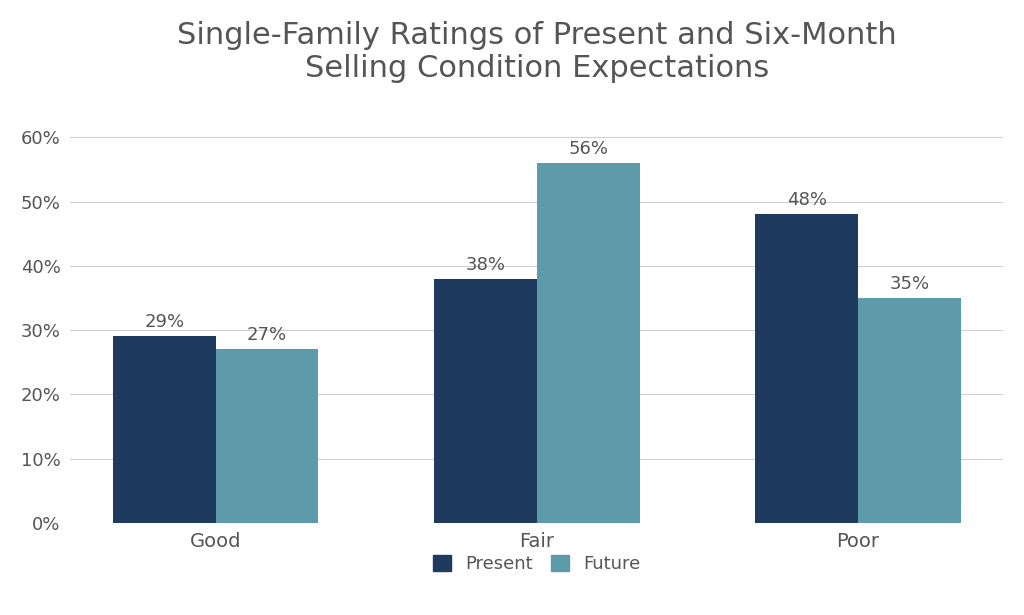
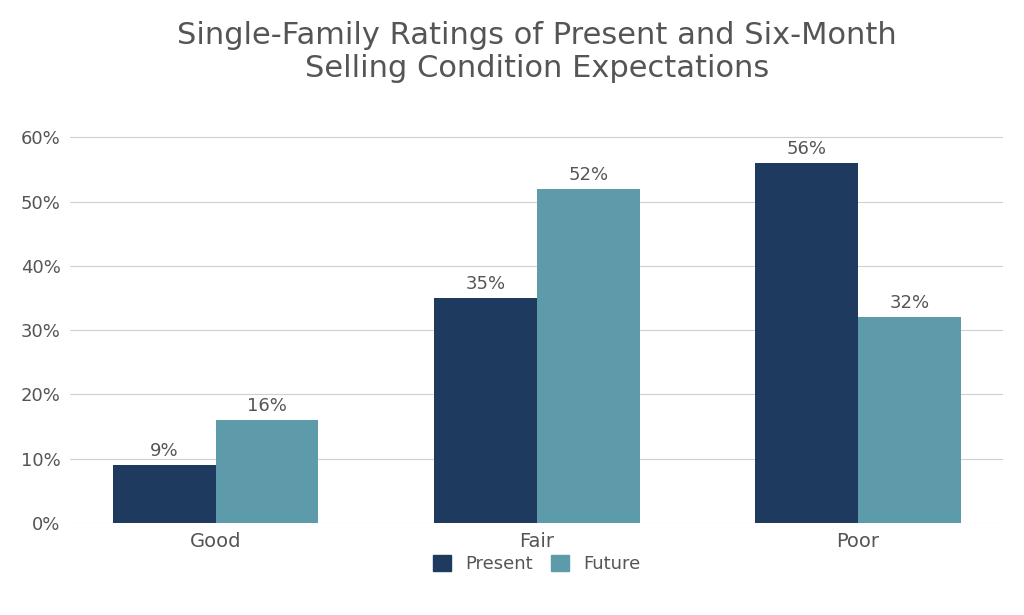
Present/Good: 29% -> 9%
Future/Good: 27% -> 16%
Present/Fair: 38% -> 35%
Future/Fair: 56% -> 52%
Present/Poor: 48% -> 56%
Future/Poor: 35% -> 32%
